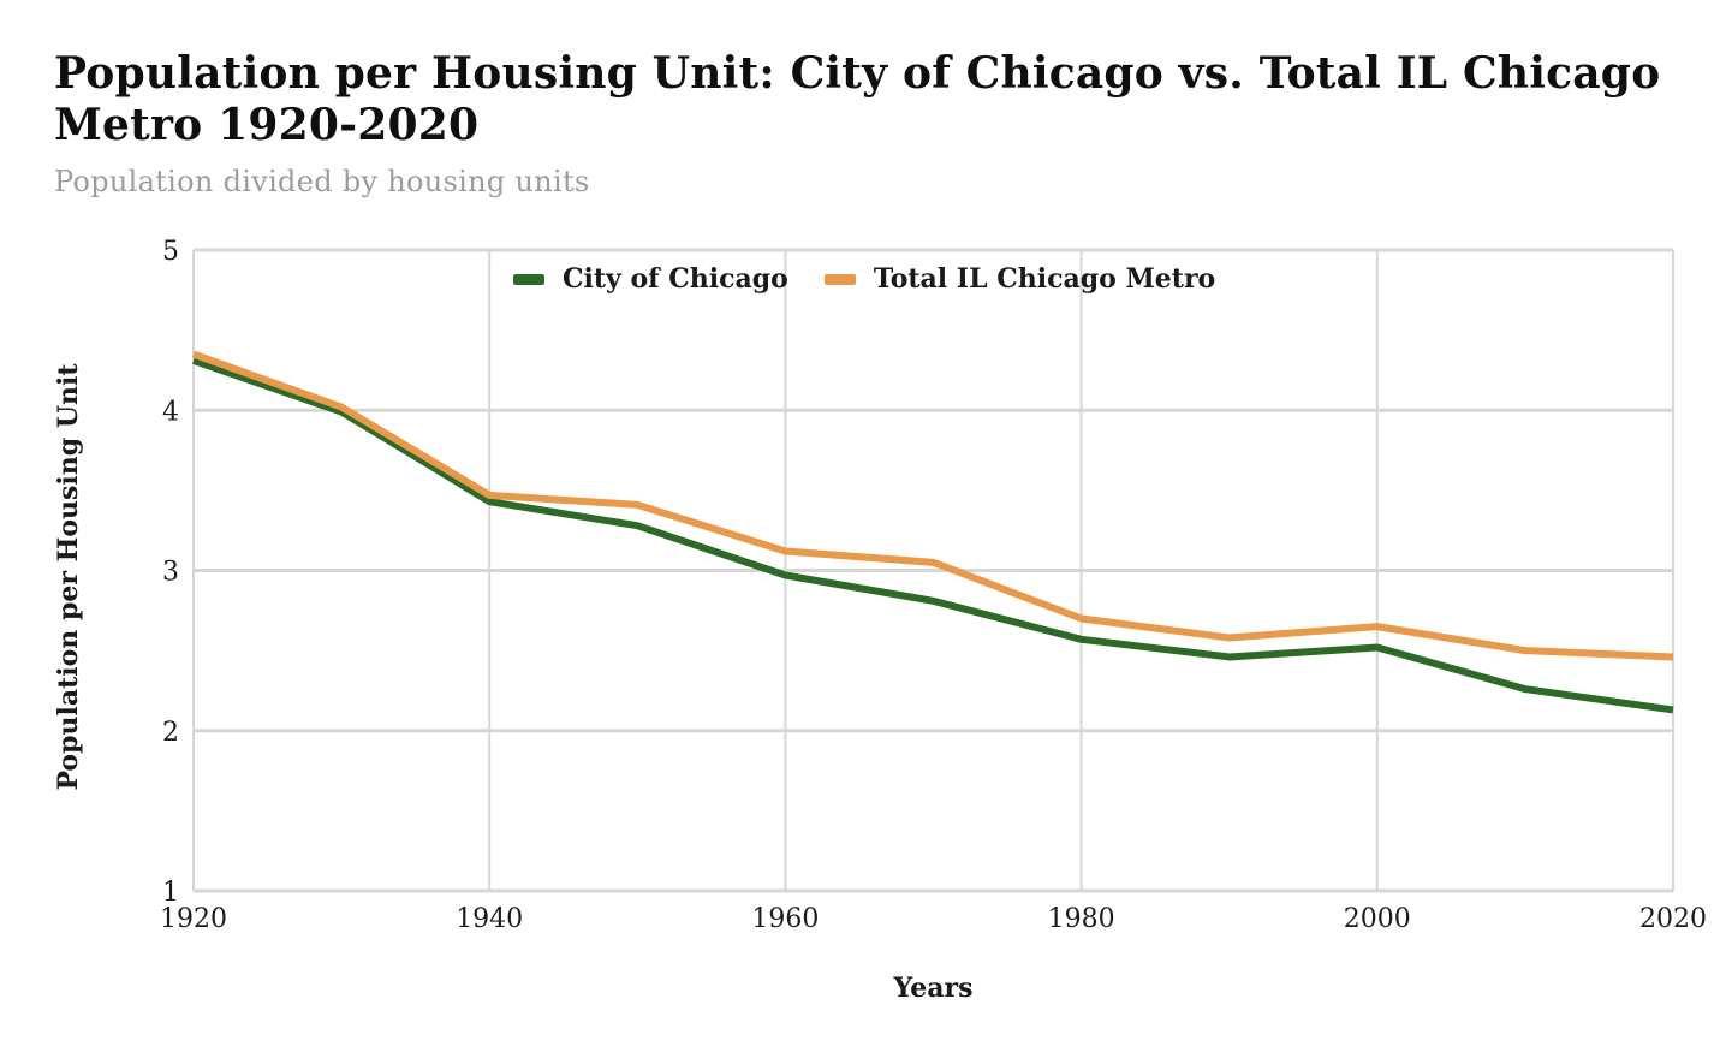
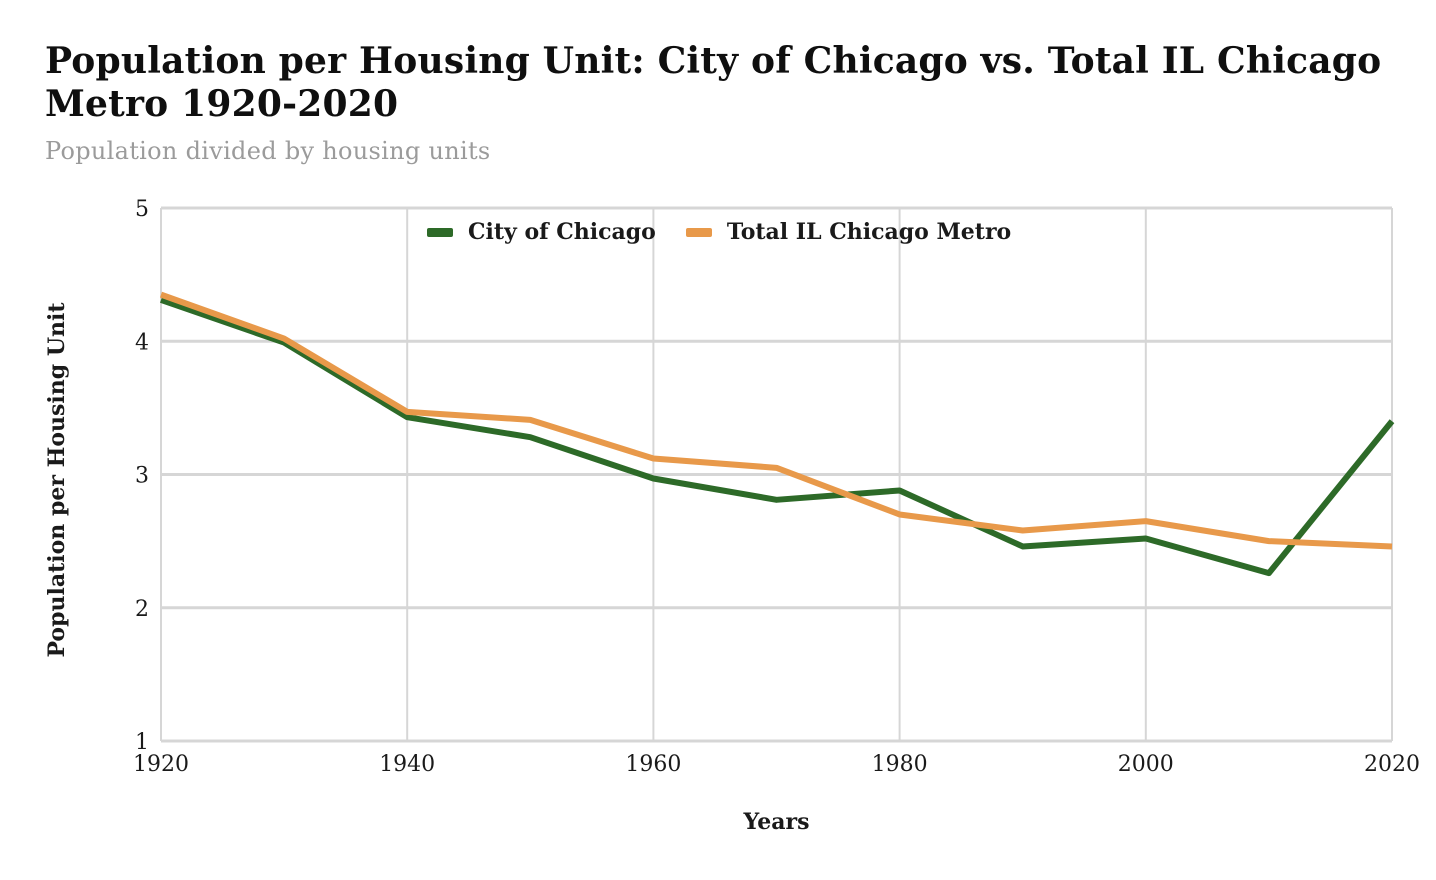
City of Chicago/1980: 2.57 -> 2.88
City of Chicago/2020: 2.13 -> 3.40
